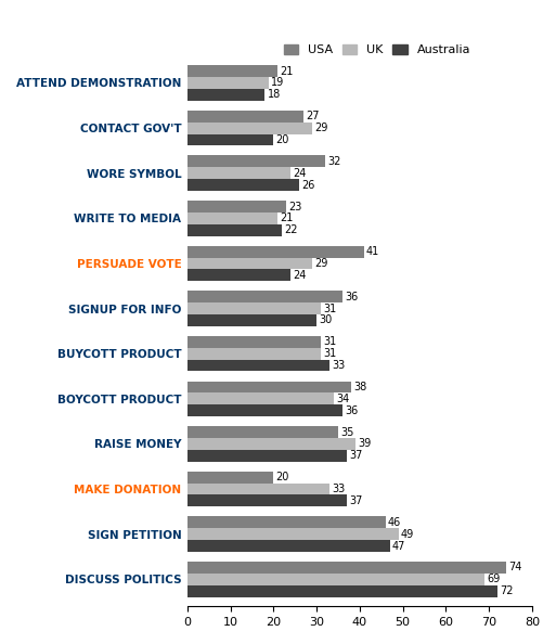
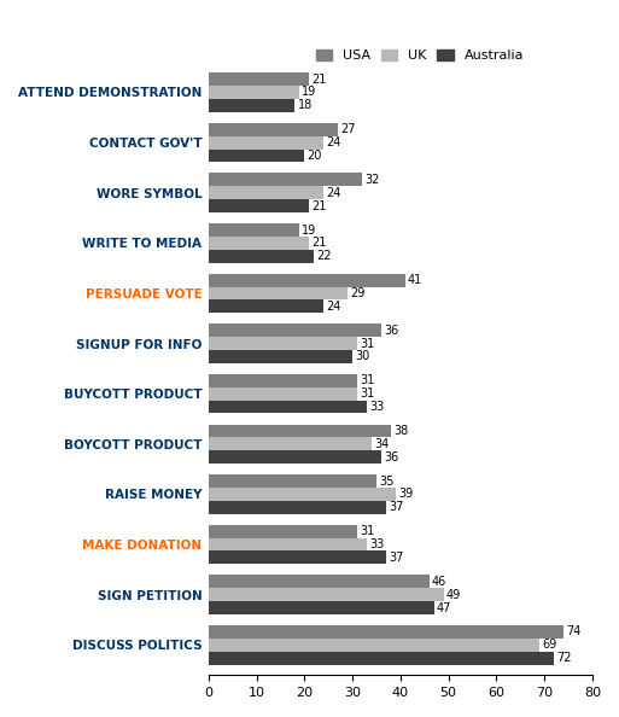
UK/CONTACT GOV'T: 29 -> 24
Australia/WORE SYMBOL: 26 -> 21
USA/WRITE TO MEDIA: 23 -> 19
USA/MAKE DONATION: 20 -> 31
